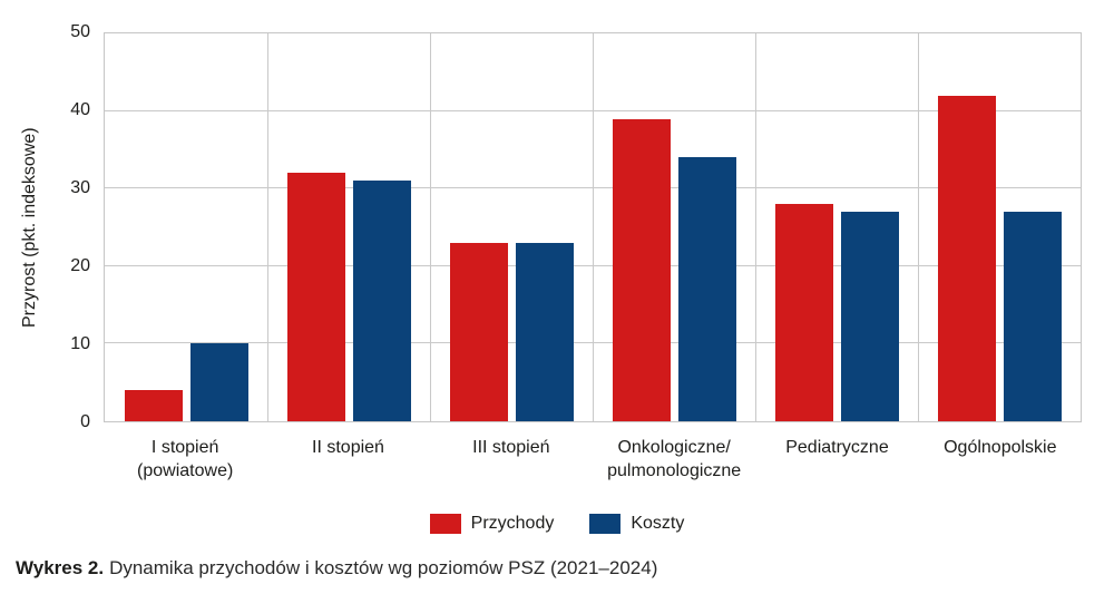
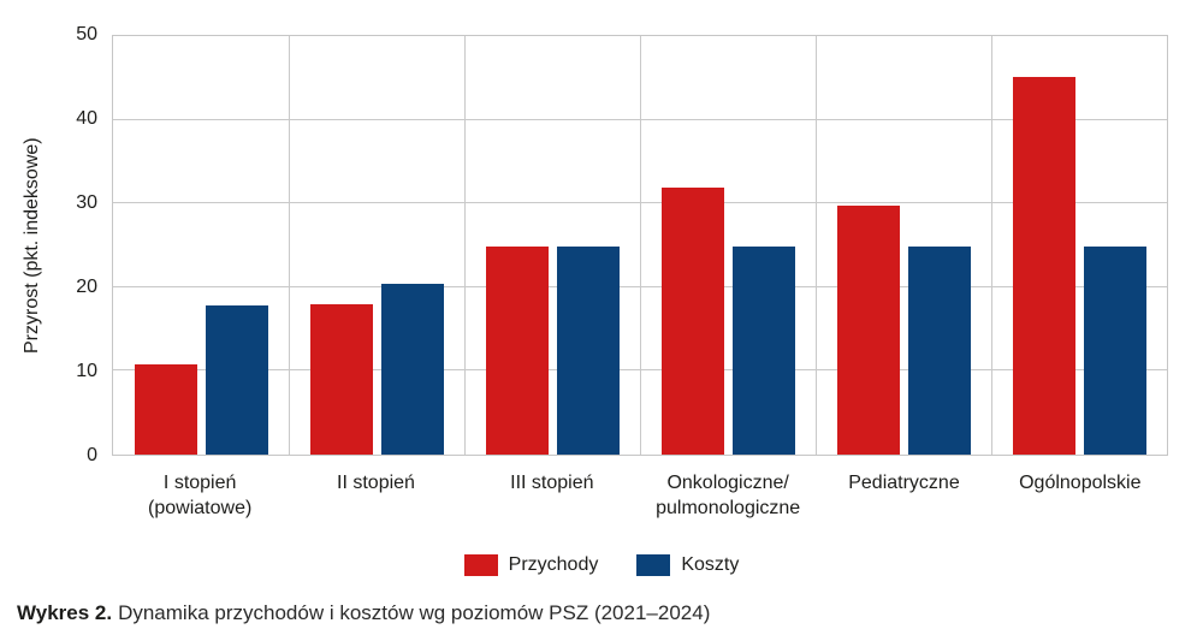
Przychody/I stopień (powiatowe): 4 -> 11
Koszty/I stopień (powiatowe): 10 -> 18
Przychody/II stopień: 32 -> 18
Koszty/II stopień: 31 -> 20
Przychody/III stopień: 23 -> 25
Koszty/III stopień: 23 -> 25
Przychody/Onkologiczne/ pulmonologiczne: 39 -> 32
Koszty/Onkologiczne/ pulmonologiczne: 34 -> 25
Przychody/Pediatryczne: 28 -> 30
Koszty/Pediatryczne: 27 -> 25
Przychody/Ogólnopolskie: 42 -> 45
Koszty/Ogólnopolskie: 27 -> 25
